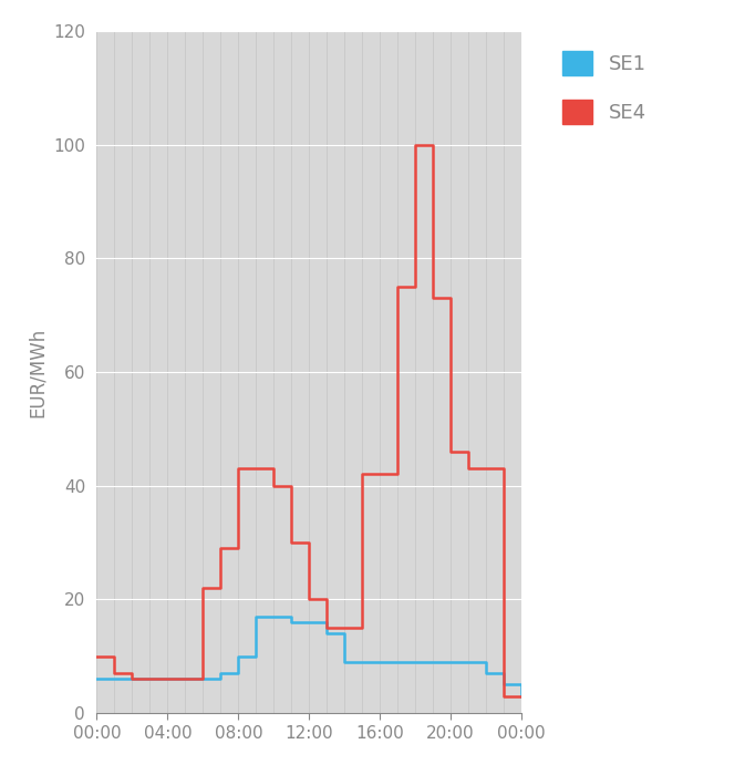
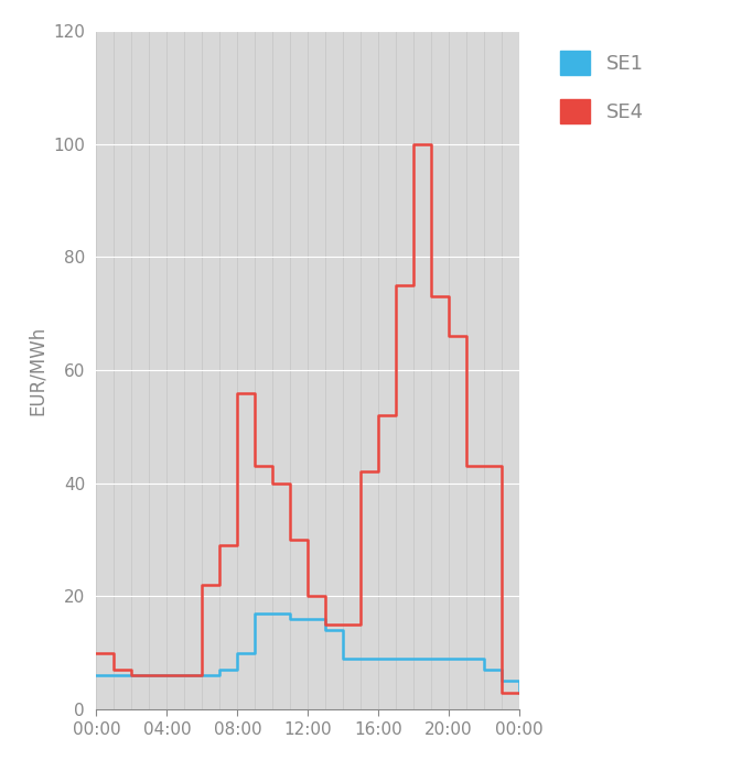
SE4/08:00: 43 -> 56
SE4/16:00: 42 -> 52
SE4/20:00: 46 -> 66
